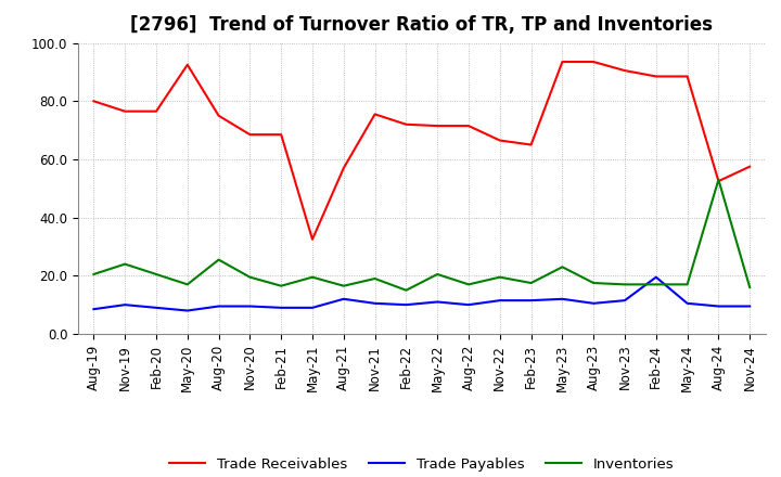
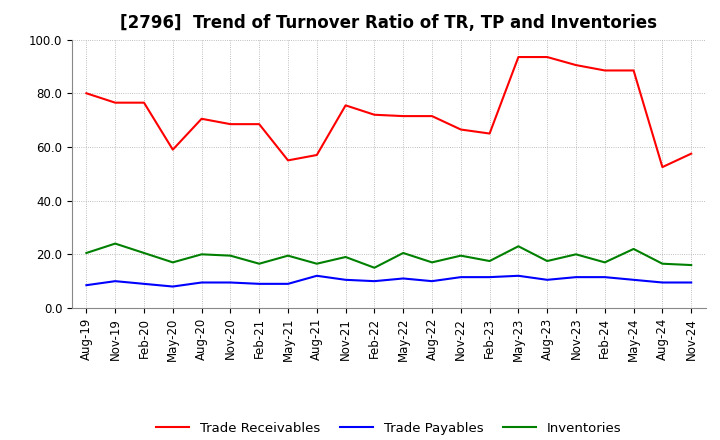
Trade Receivables/May-20: 92.5 -> 59.0
Trade Receivables/Aug-20: 75.0 -> 70.5
Inventories/Aug-20: 25.5 -> 20.0
Trade Receivables/May-21: 32.5 -> 55.0
Inventories/Nov-23: 17.0 -> 20.0
Trade Payables/Feb-24: 19.5 -> 11.5
Inventories/May-24: 17.0 -> 22.0
Inventories/Aug-24: 53.0 -> 16.5
